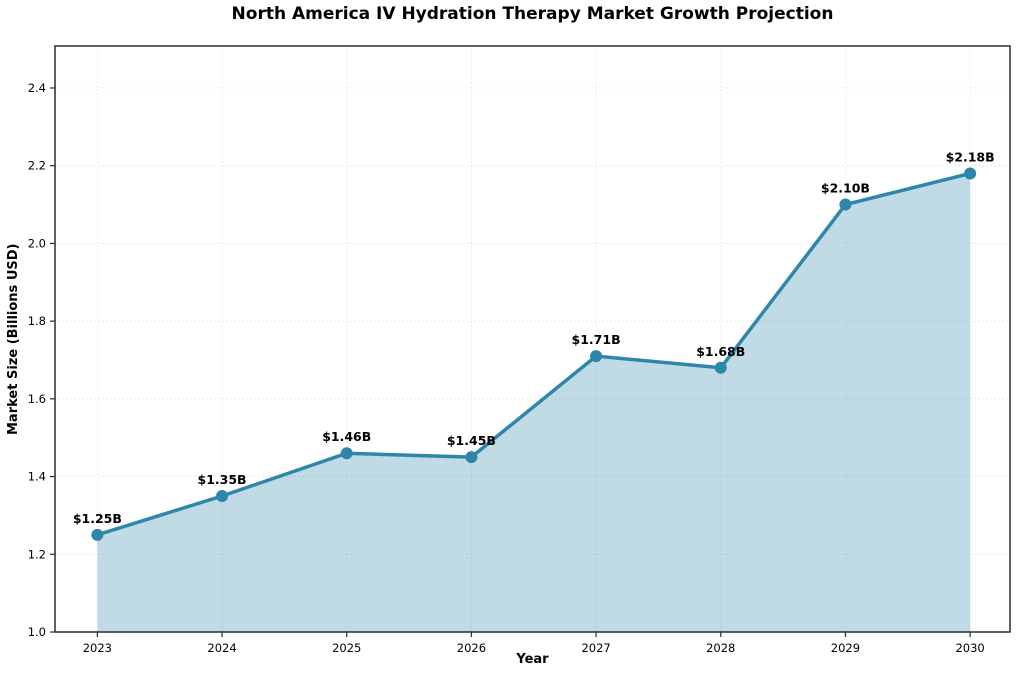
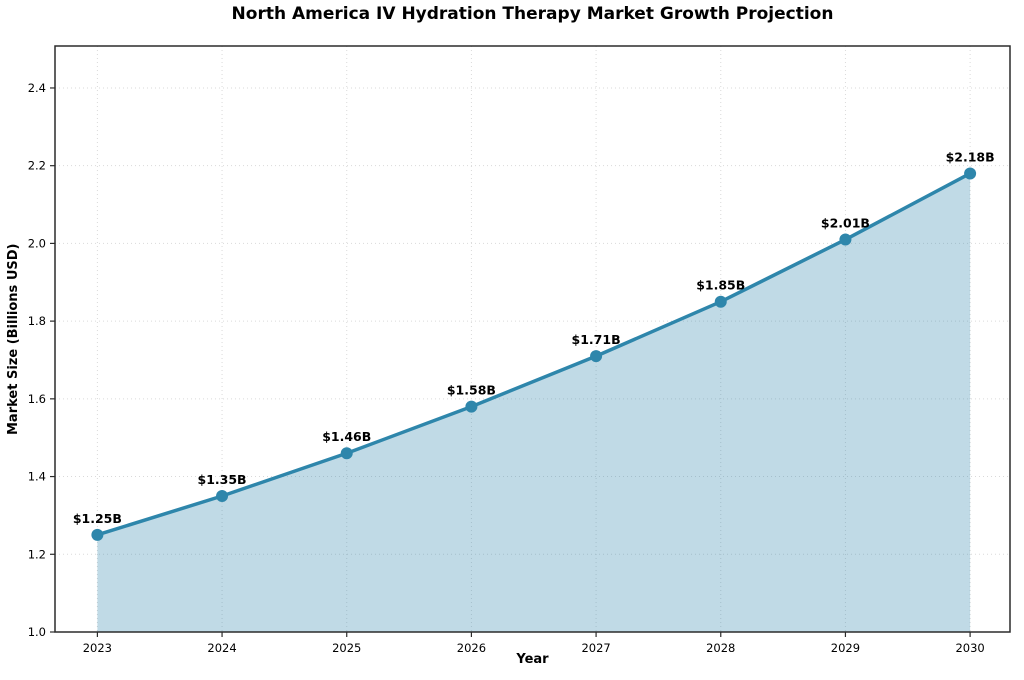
2026: $1.45B -> $1.58B
2028: $1.68B -> $1.85B
2029: $2.10B -> $2.01B
